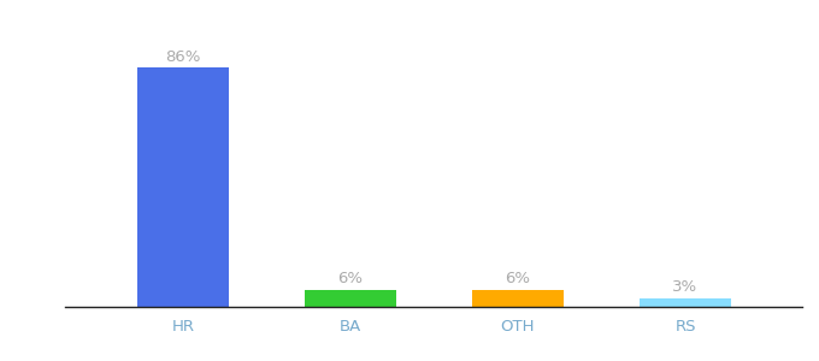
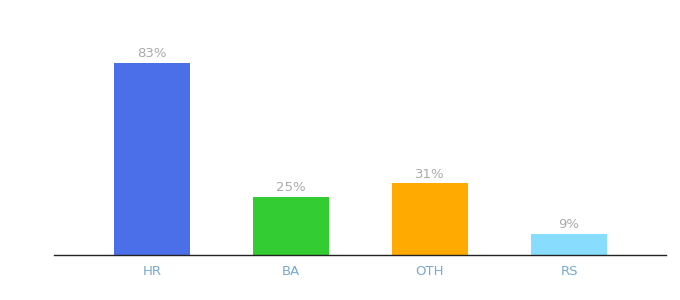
HR: 86% -> 83%
BA: 6% -> 25%
OTH: 6% -> 31%
RS: 3% -> 9%
